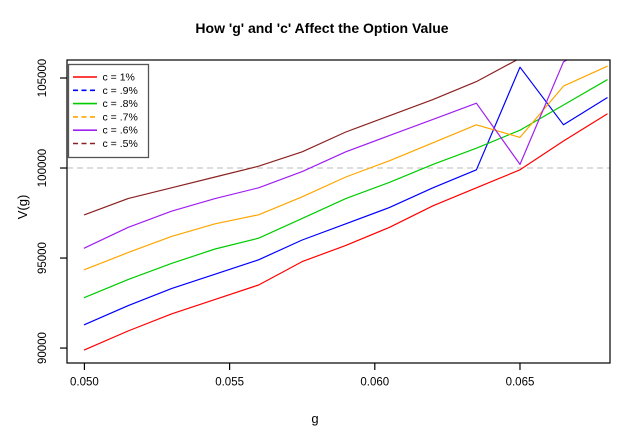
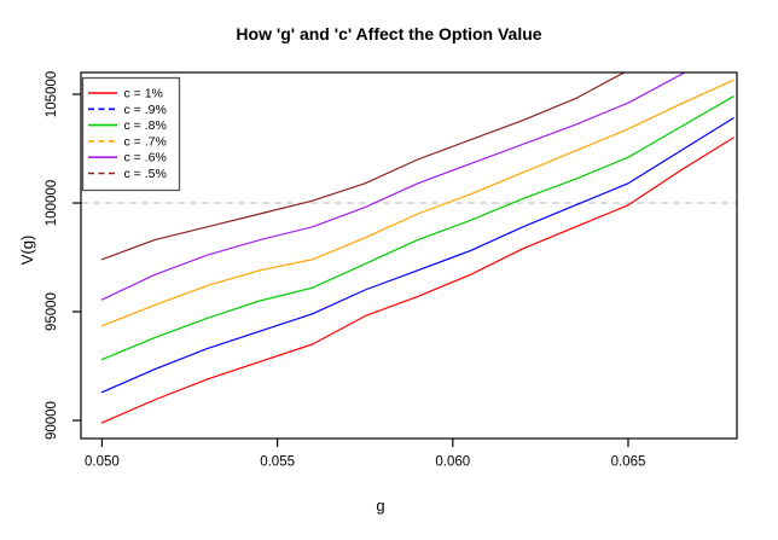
c = .9%/0.065: 105600 -> 100900
c = .7%/0.065: 101700 -> 103400
c = .6%/0.065: 100200 -> 104600
